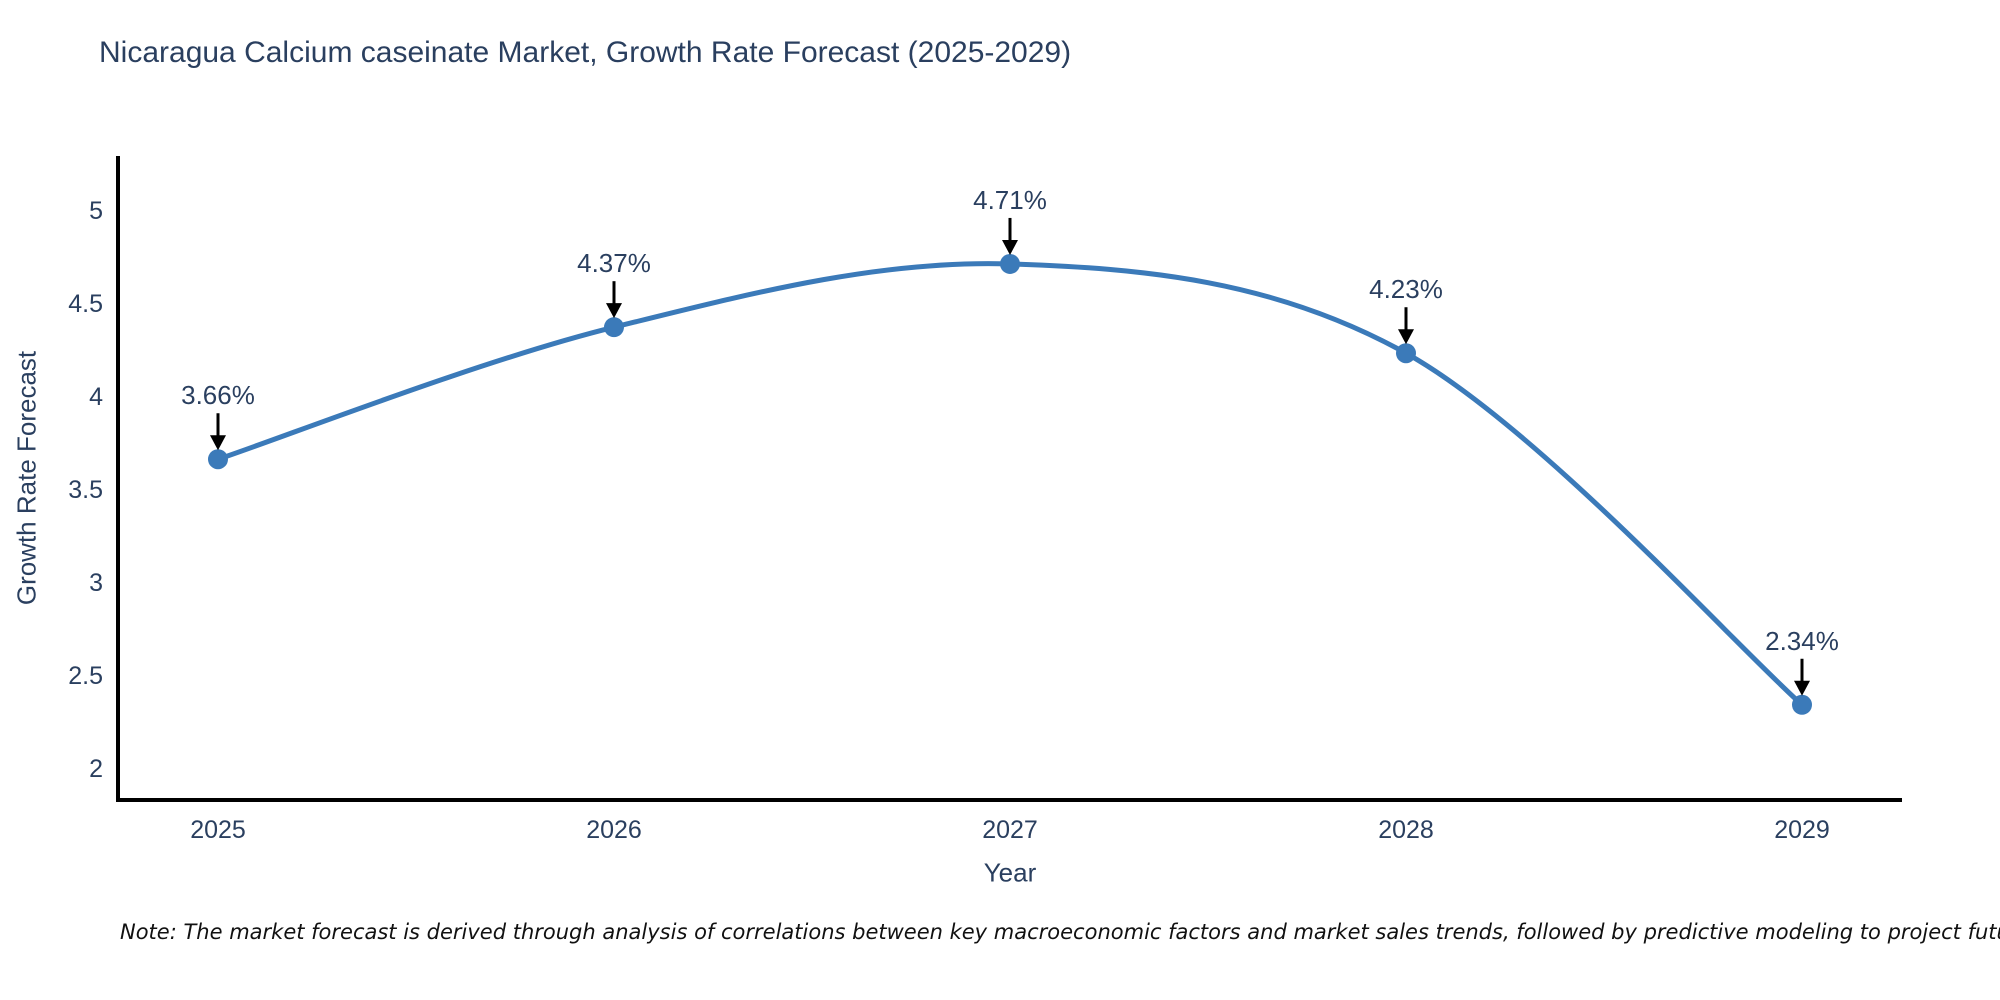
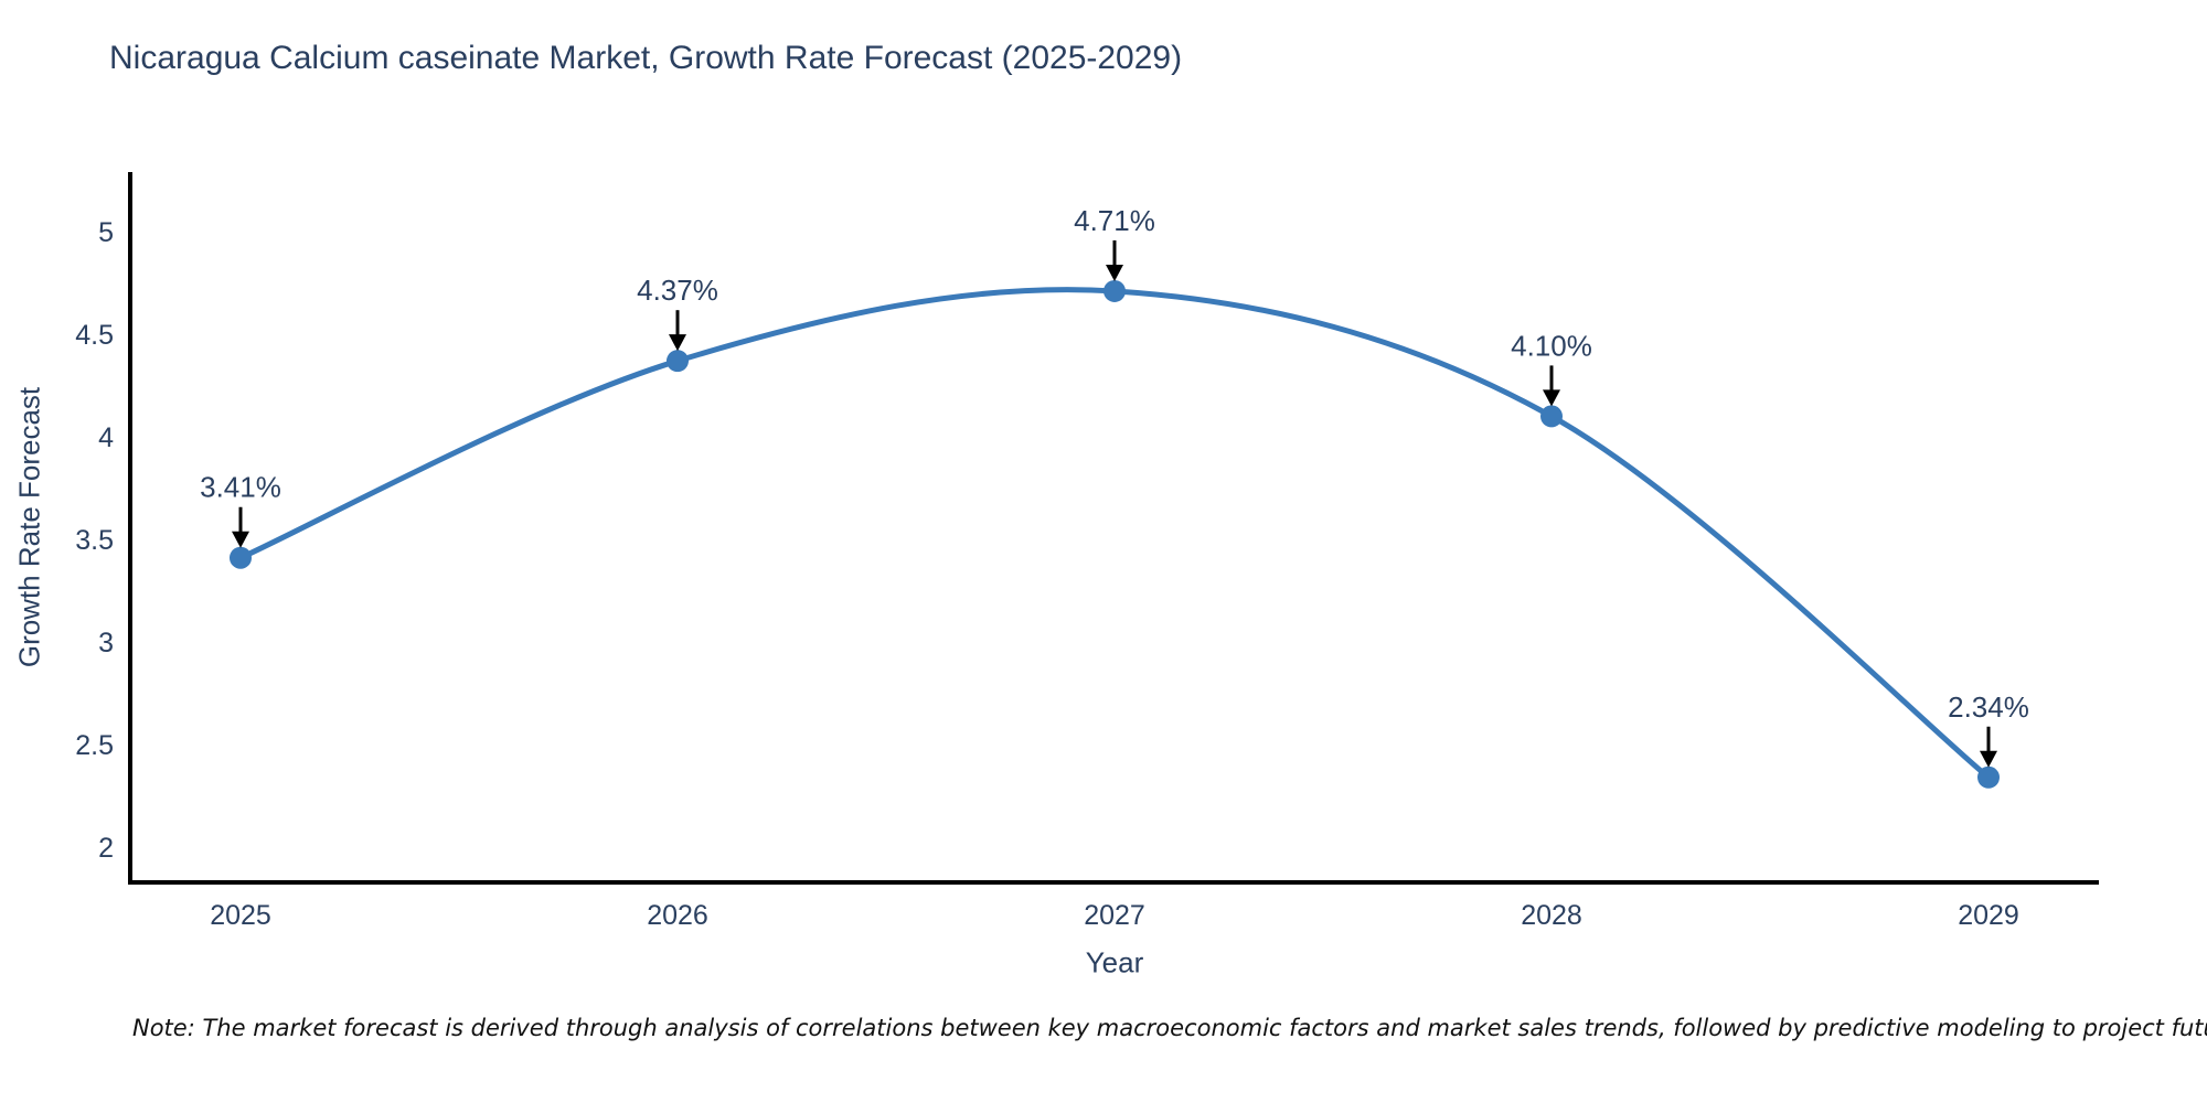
2025: 3.66% -> 3.41%
2028: 4.23% -> 4.10%
